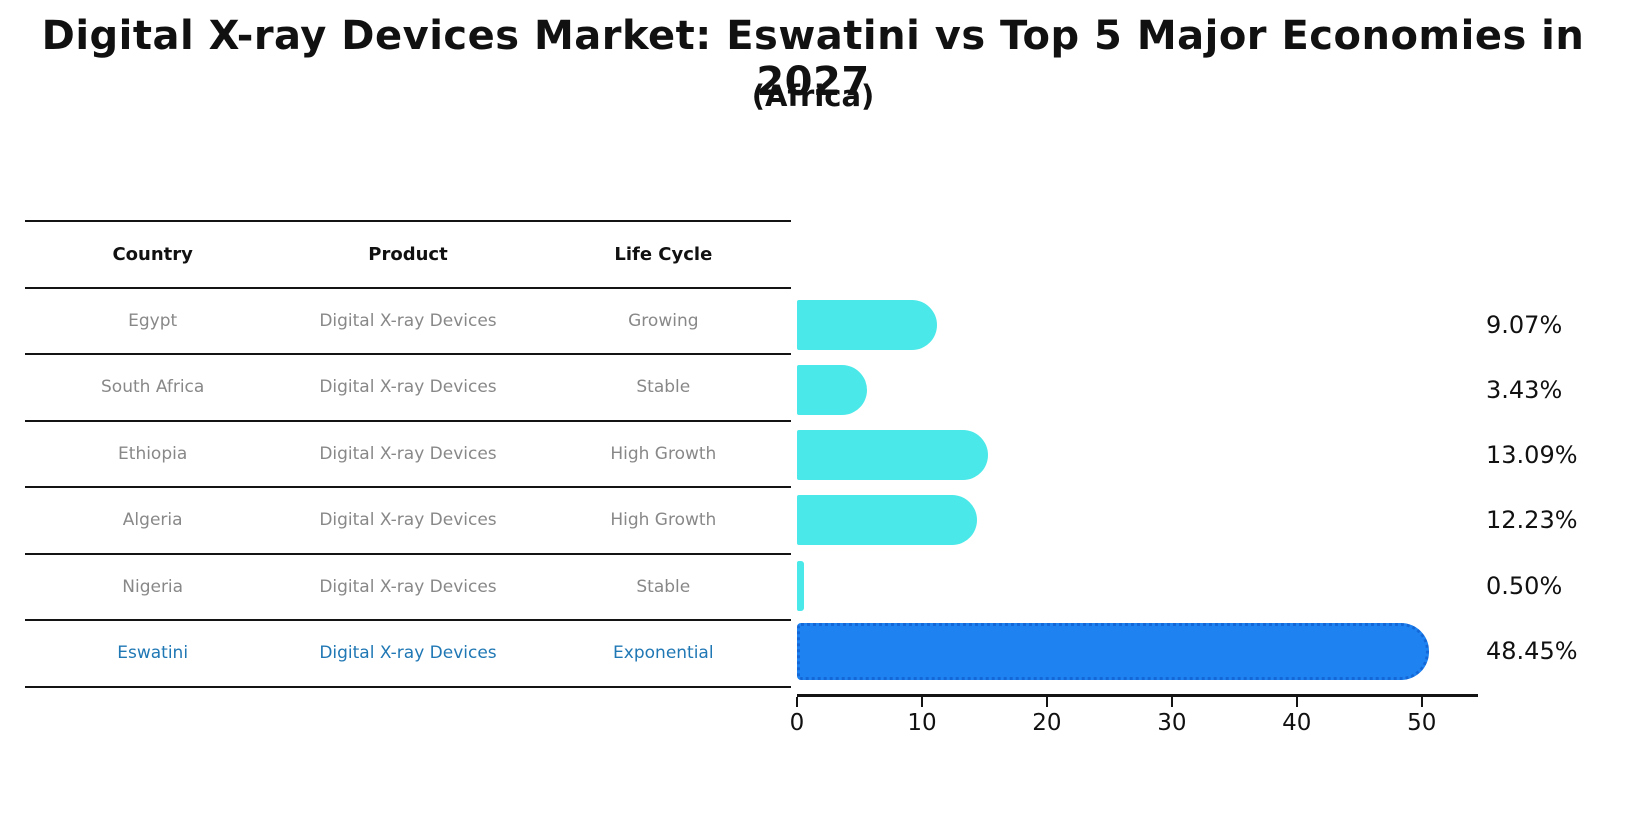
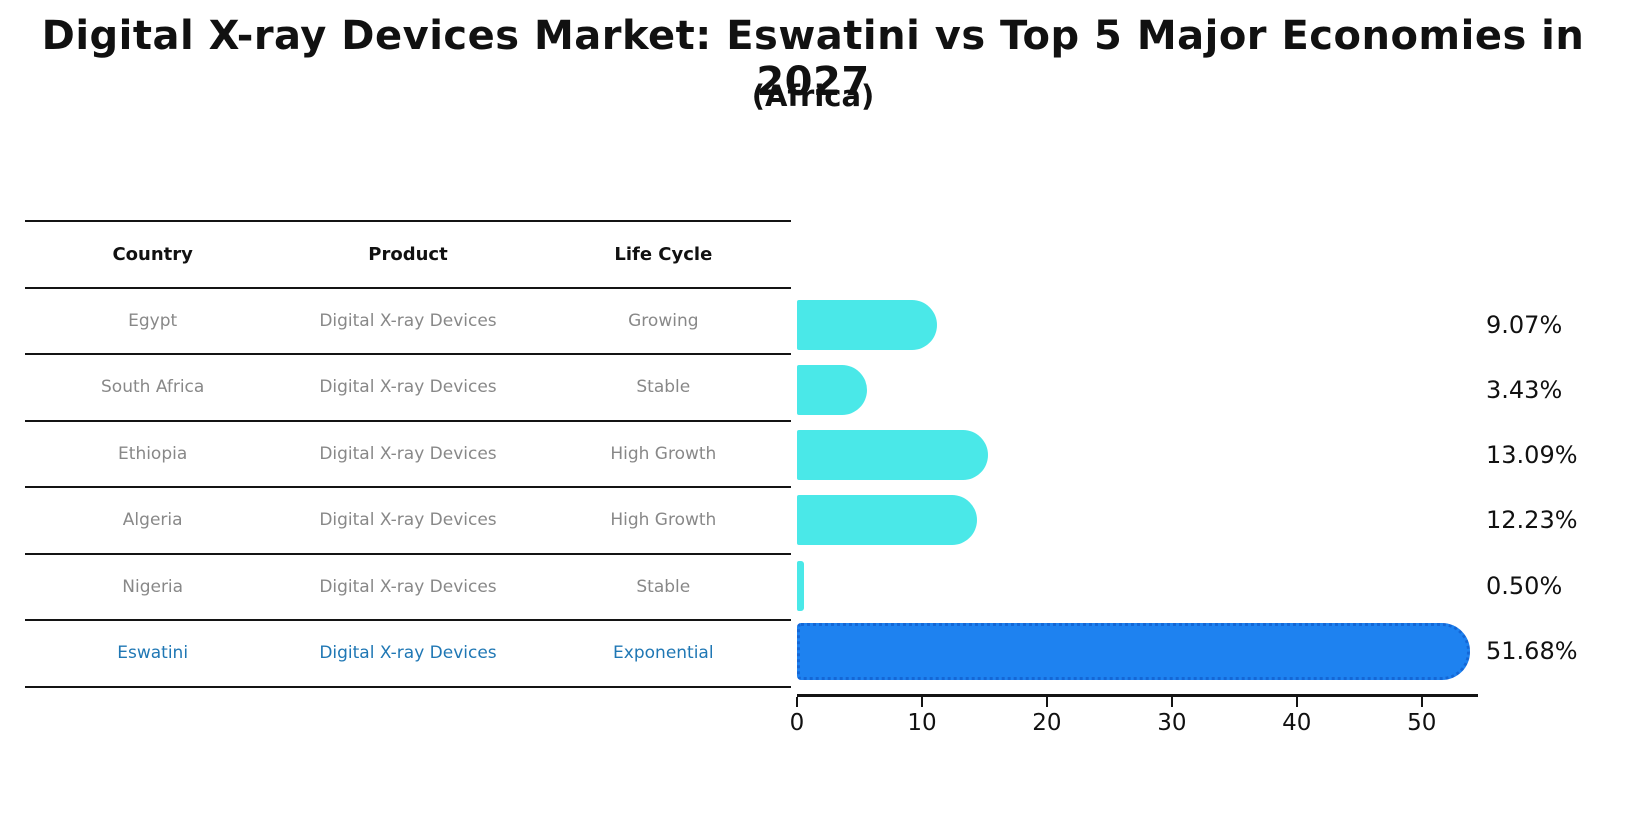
Eswatini: 48.45% -> 51.68%
